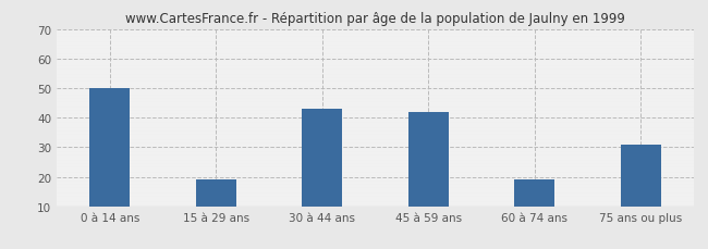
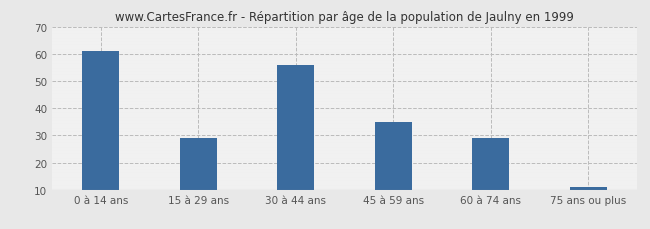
0 à 14 ans: 50 -> 61
15 à 29 ans: 19 -> 29
30 à 44 ans: 43 -> 56
45 à 59 ans: 42 -> 35
60 à 74 ans: 19 -> 29
75 ans ou plus: 31 -> 11
